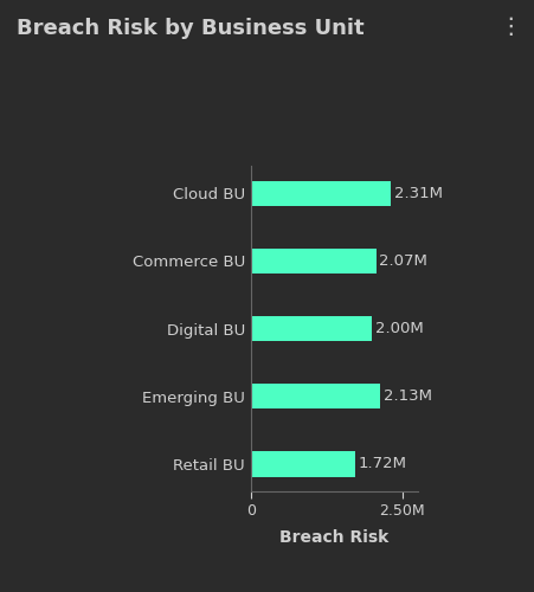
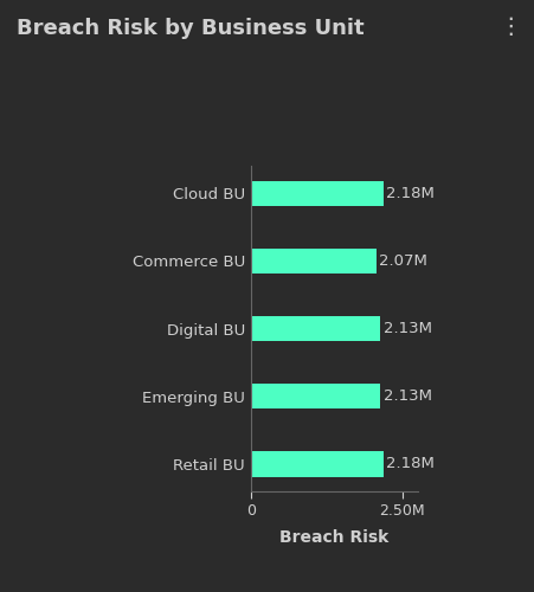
Cloud BU: 2.31M -> 2.18M
Digital BU: 2.00M -> 2.13M
Retail BU: 1.72M -> 2.18M
